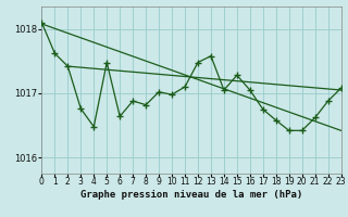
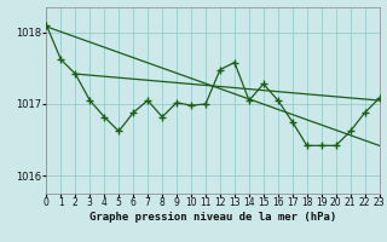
3: 1016.76 -> 1017.05
4: 1016.48 -> 1016.82
5: 1017.48 -> 1016.62
6: 1016.64 -> 1016.88
7: 1016.88 -> 1017.05
11: 1017.10 -> 1017.00
18: 1016.58 -> 1016.42
